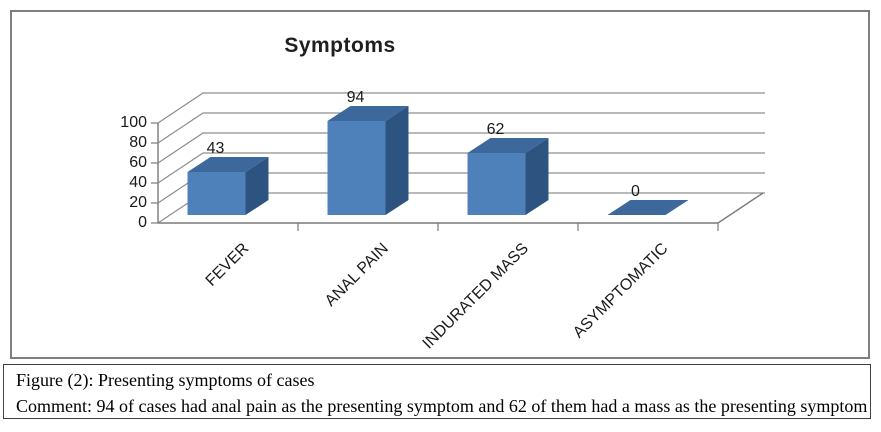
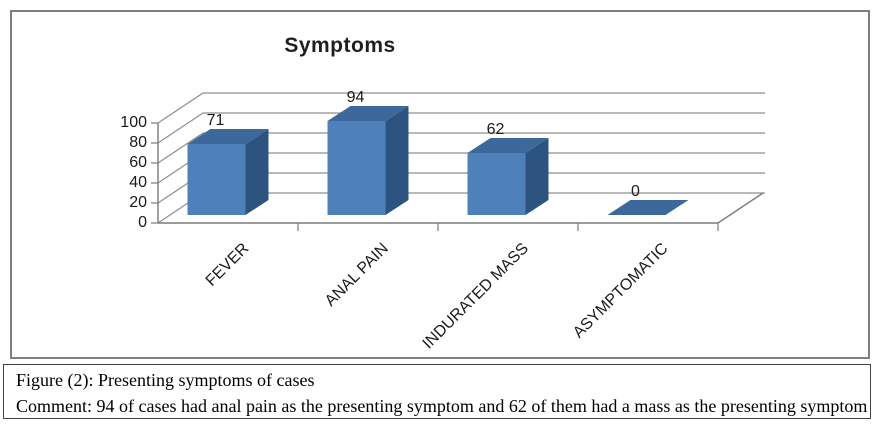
FEVER: 43 -> 71
